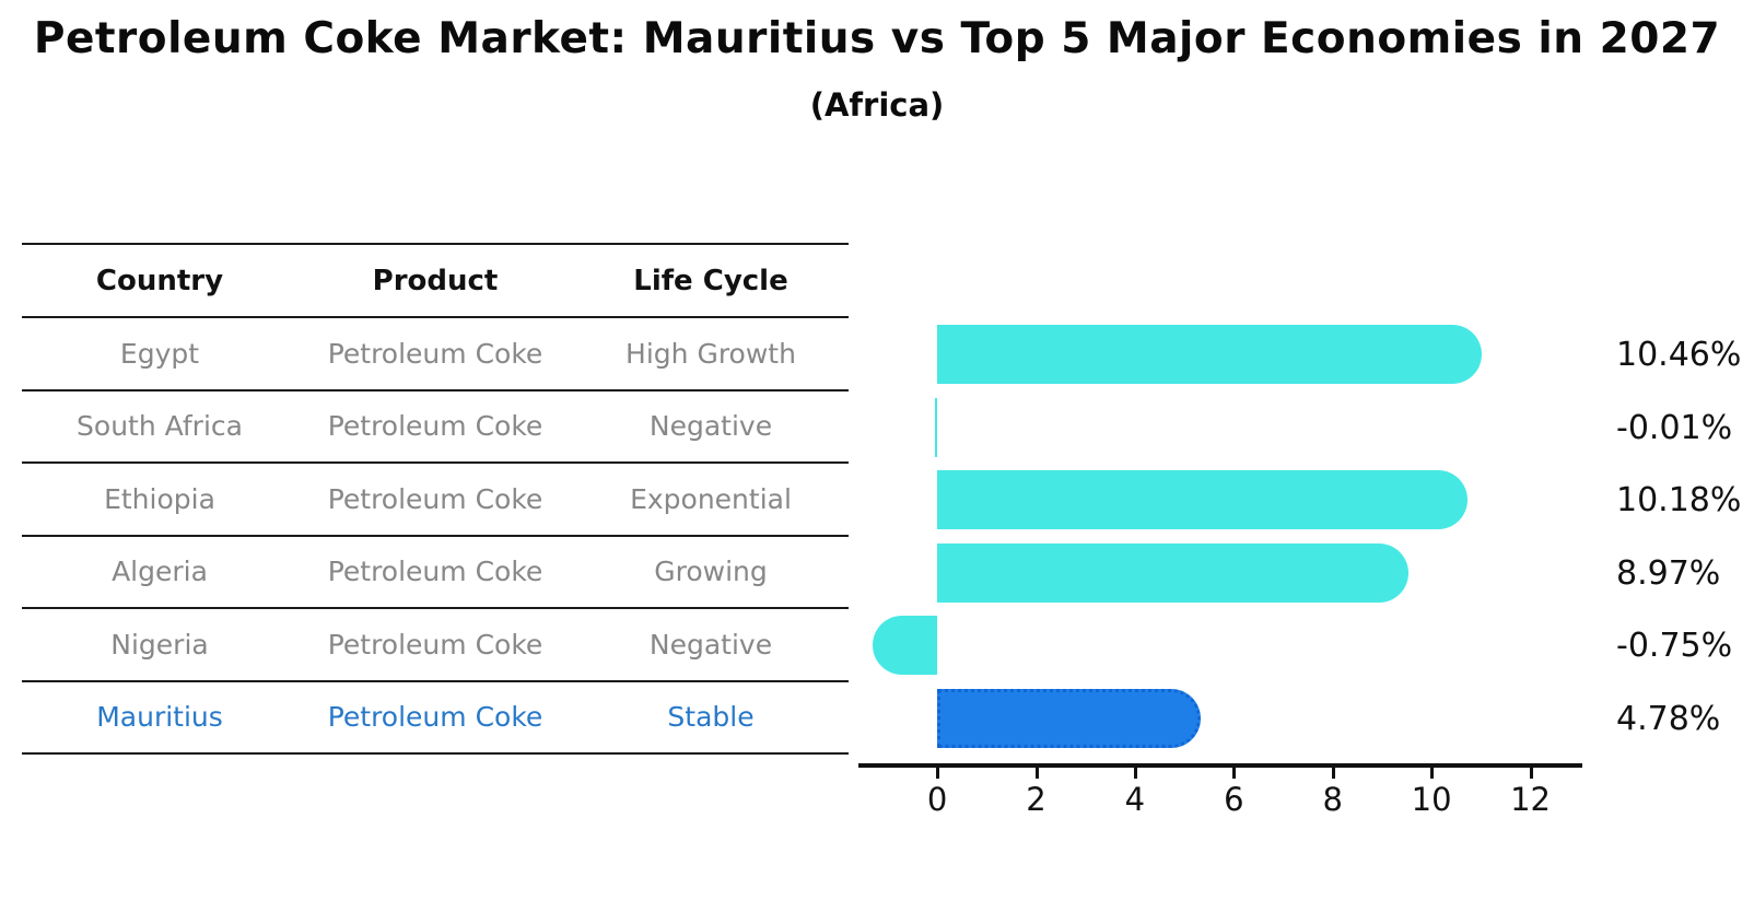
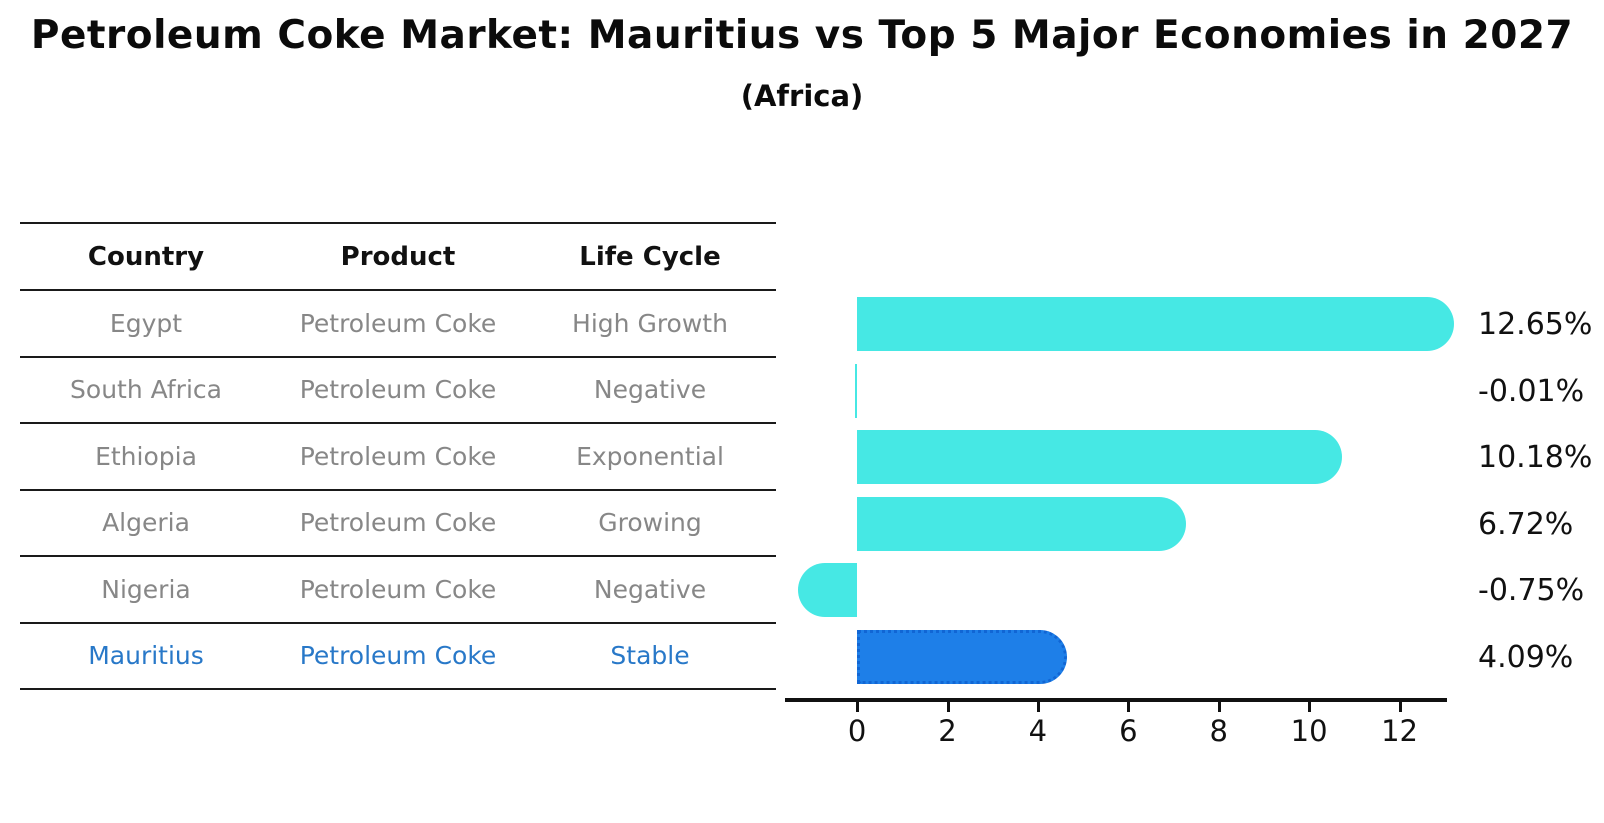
Egypt: 10.46% -> 12.65%
Algeria: 8.97% -> 6.72%
Mauritius: 4.78% -> 4.09%
